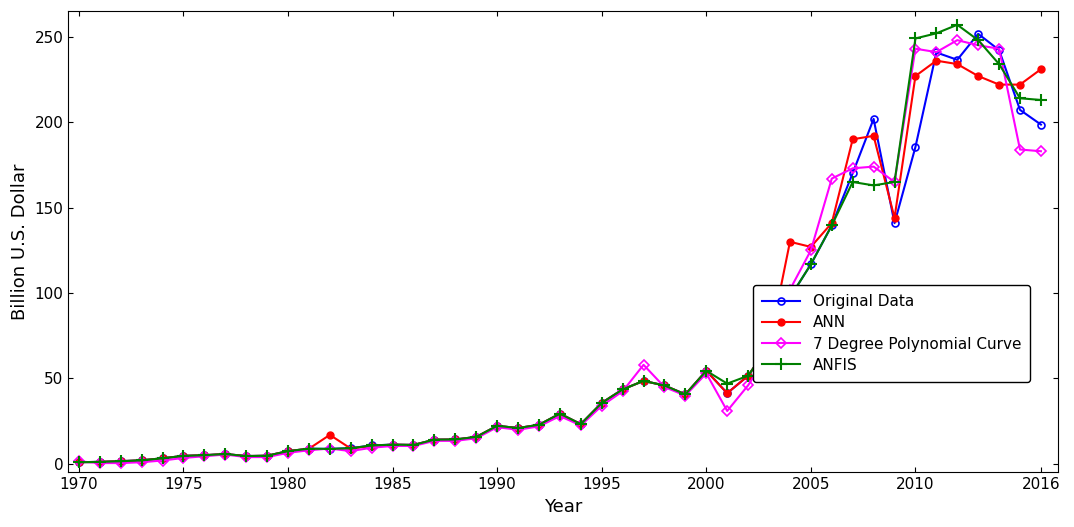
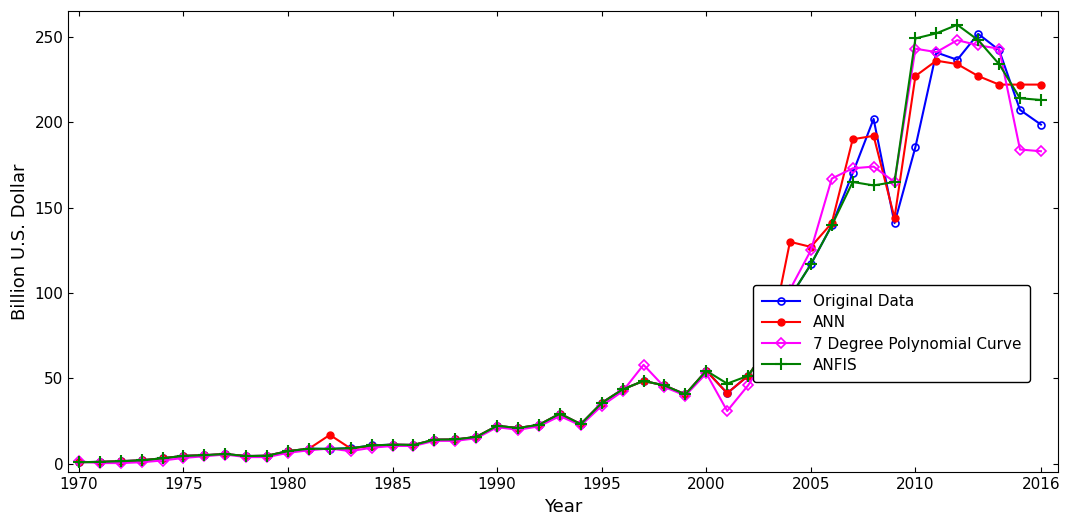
ANN/2016: 231 -> 222
